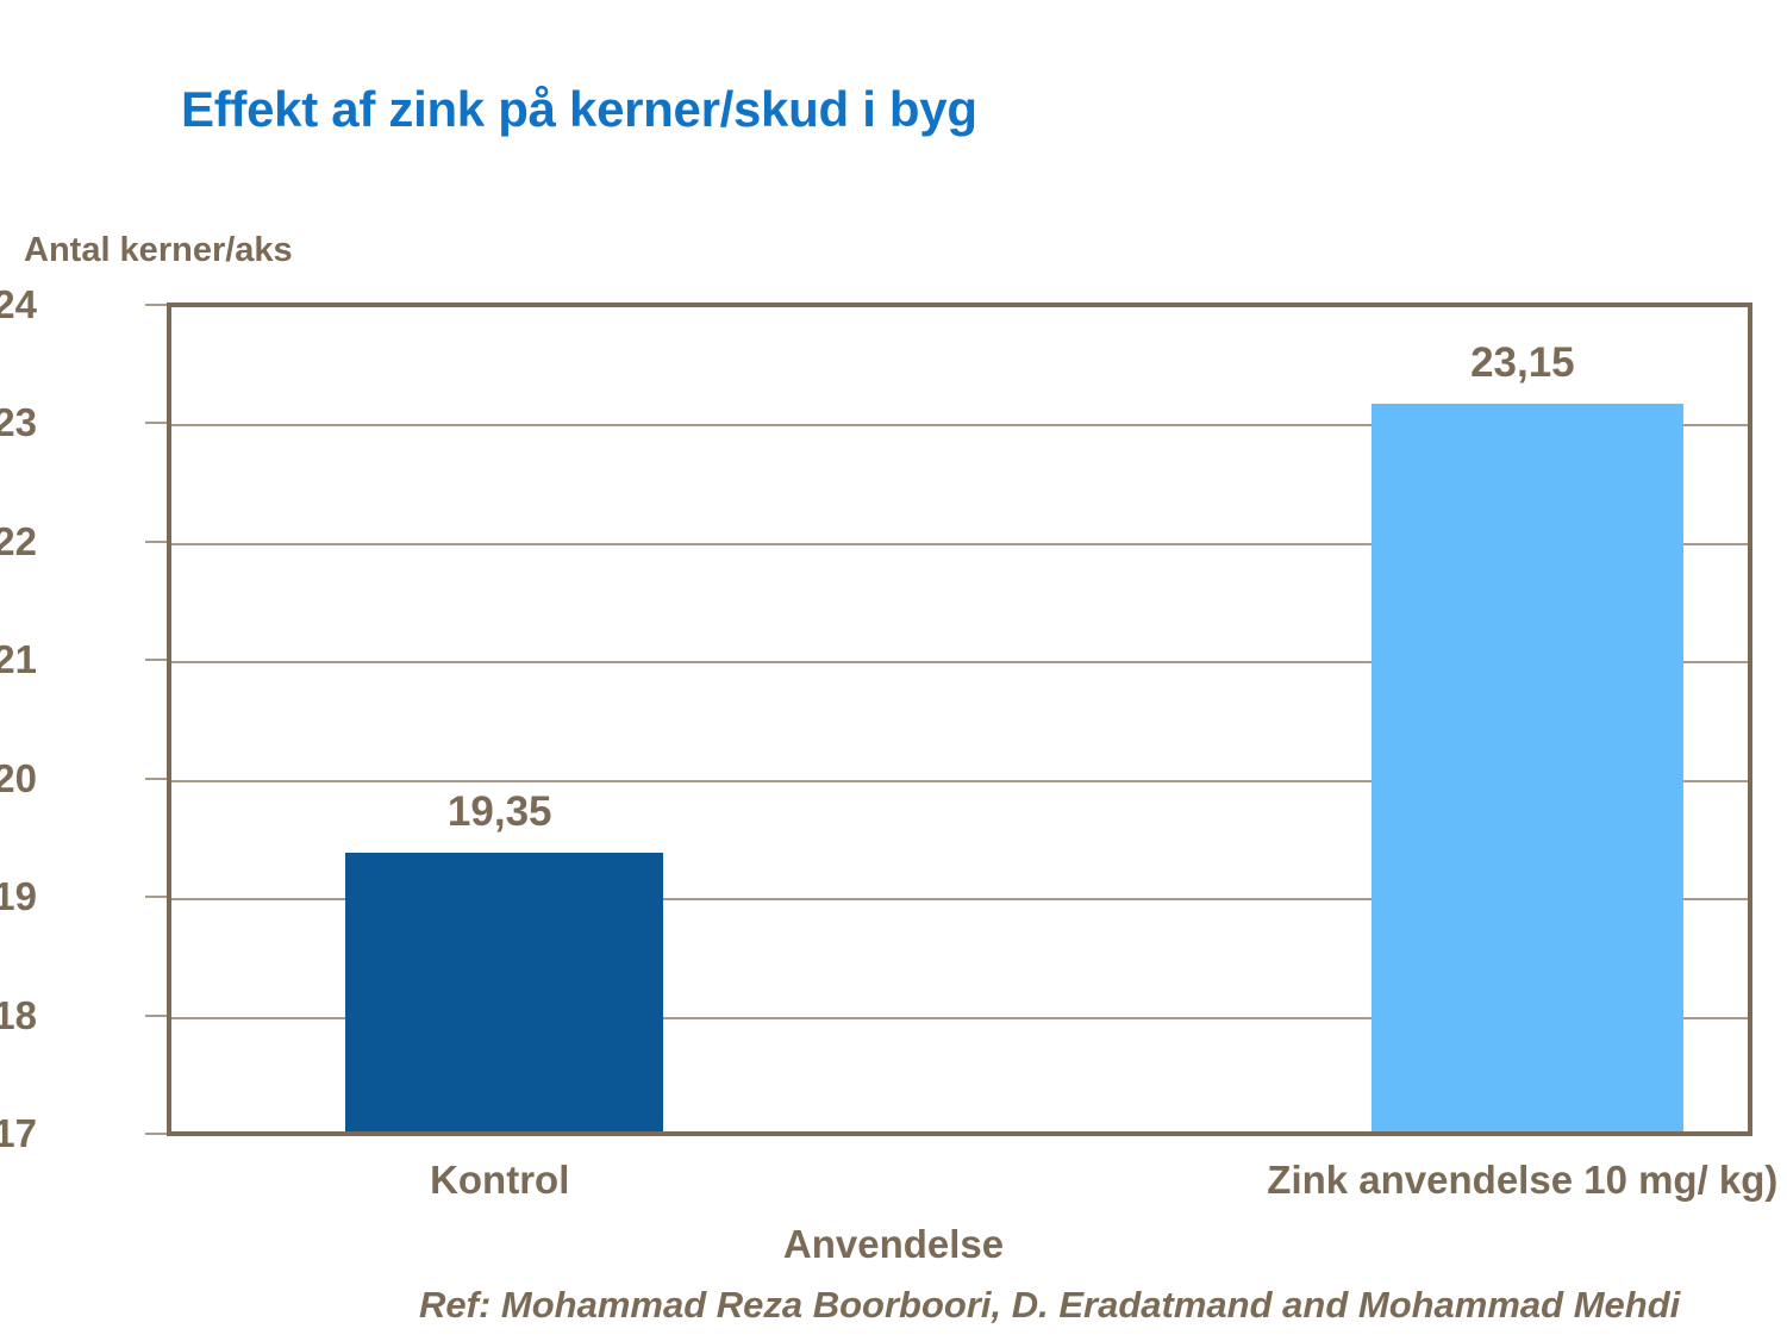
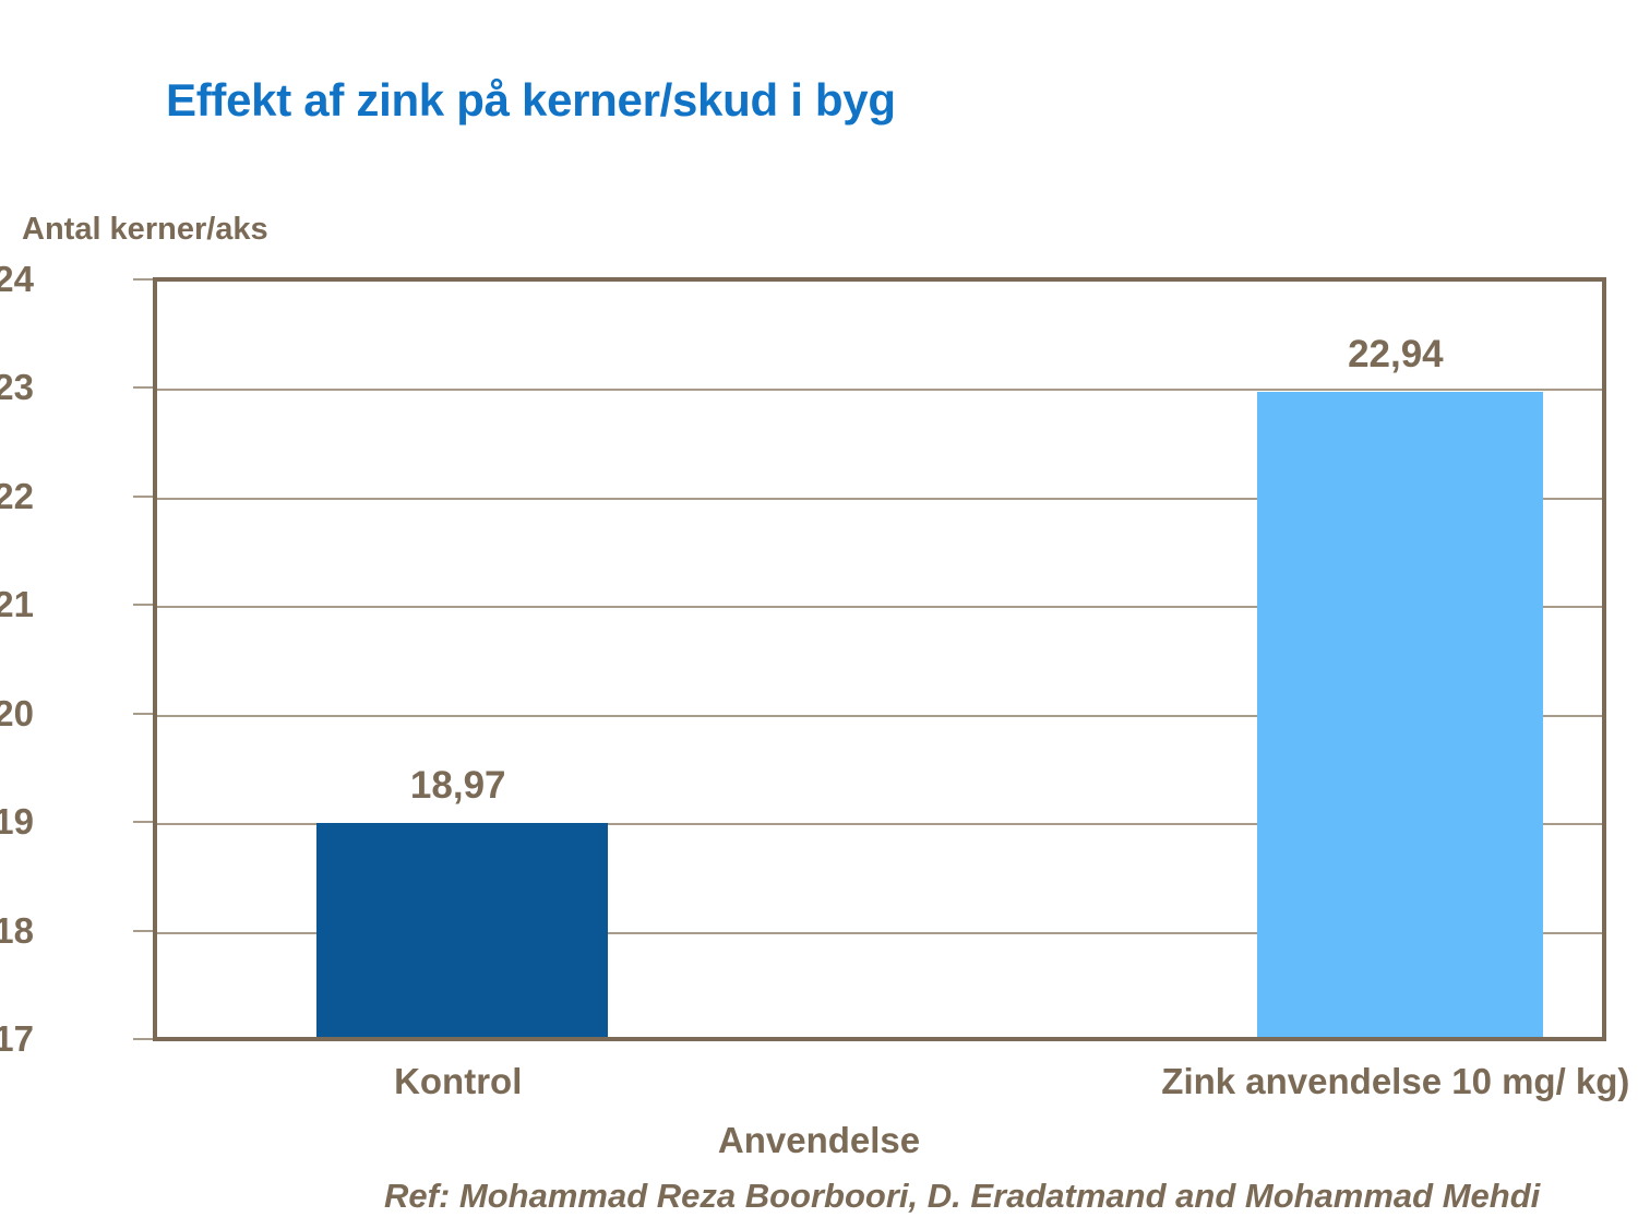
Kontrol: 19,35 -> 18,97
Zink anvendelse 10 mg/ kg): 23,15 -> 22,94
